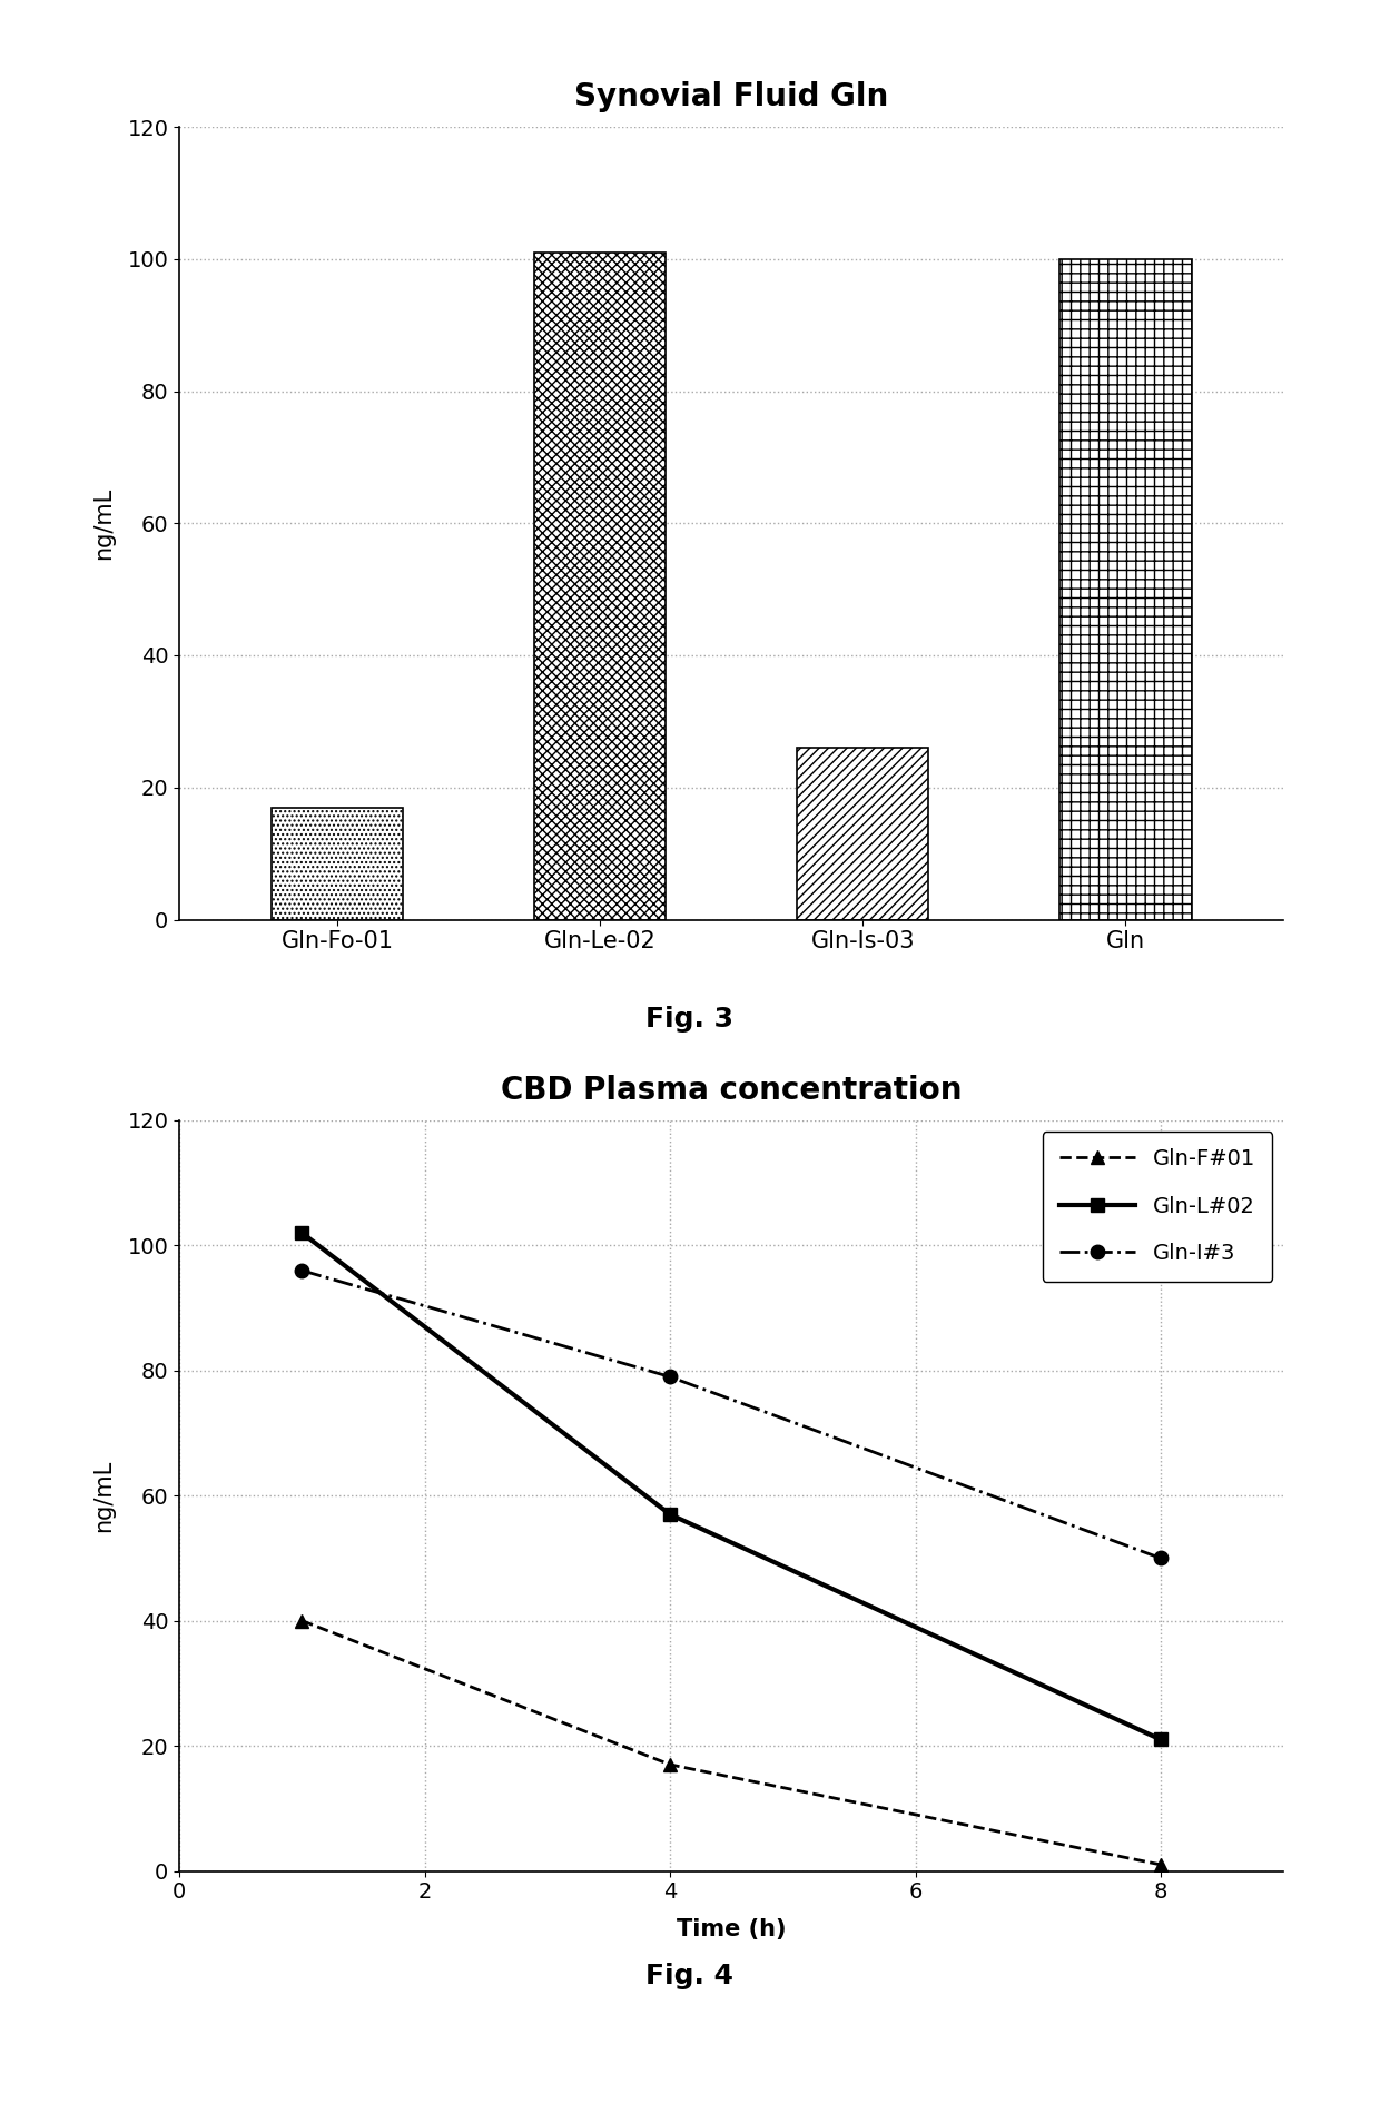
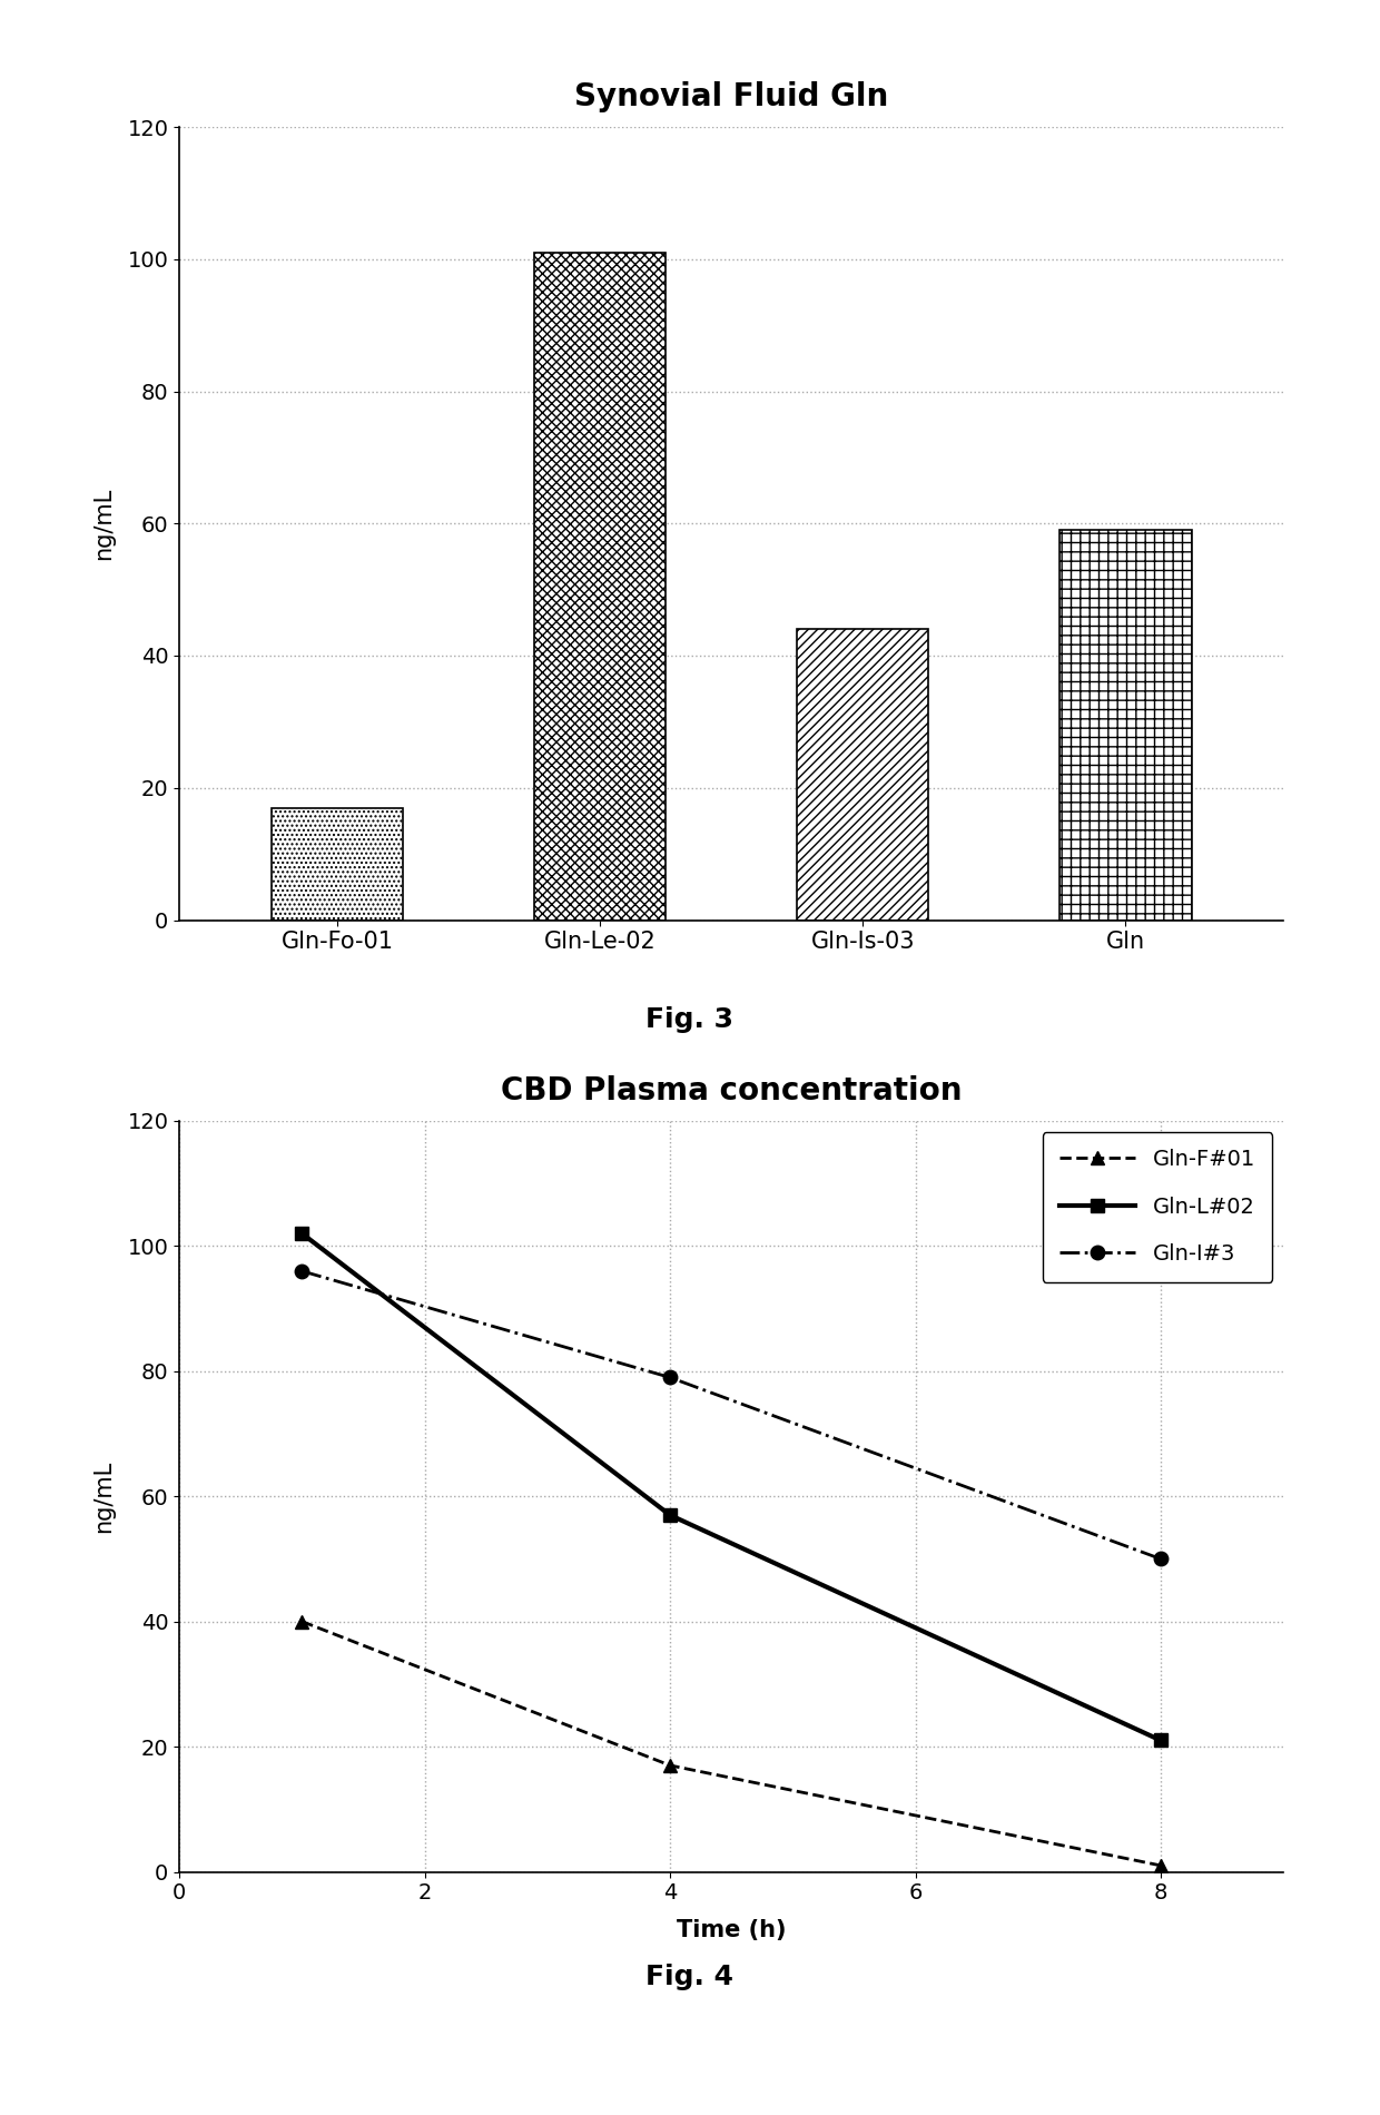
Synovial Fluid Gln/Gln-Is-03: 26 -> 44
Synovial Fluid Gln/Gln: 100 -> 59
